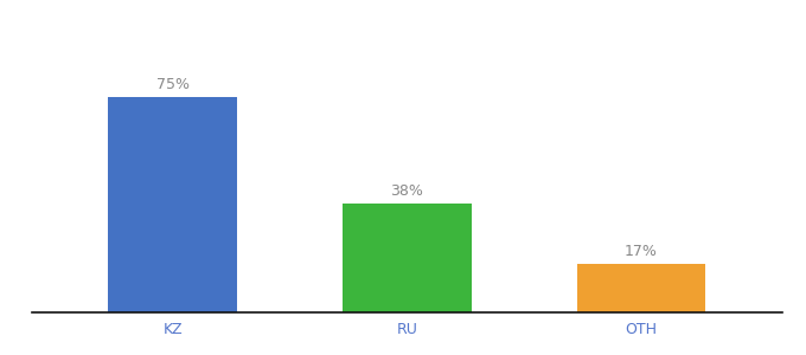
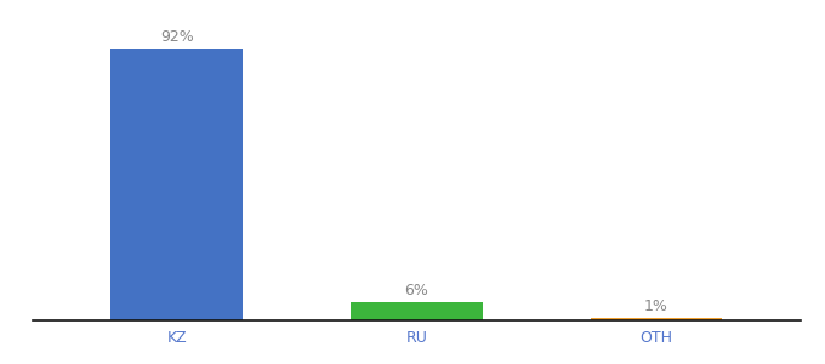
KZ: 75% -> 92%
RU: 38% -> 6%
OTH: 17% -> 1%
